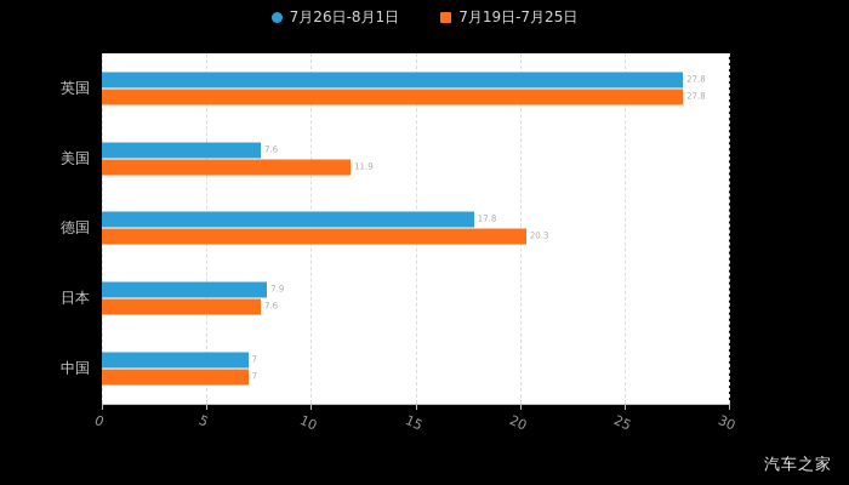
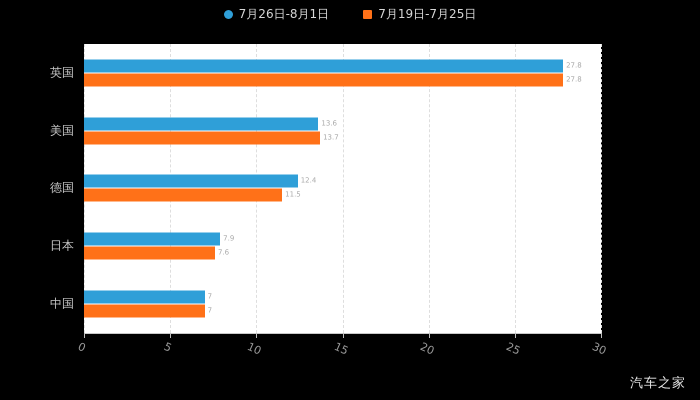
7月26日-8月1日/美国: 7.6 -> 13.6
7月19日-7月25日/美国: 11.9 -> 13.7
7月26日-8月1日/德国: 17.8 -> 12.4
7月19日-7月25日/德国: 20.3 -> 11.5
